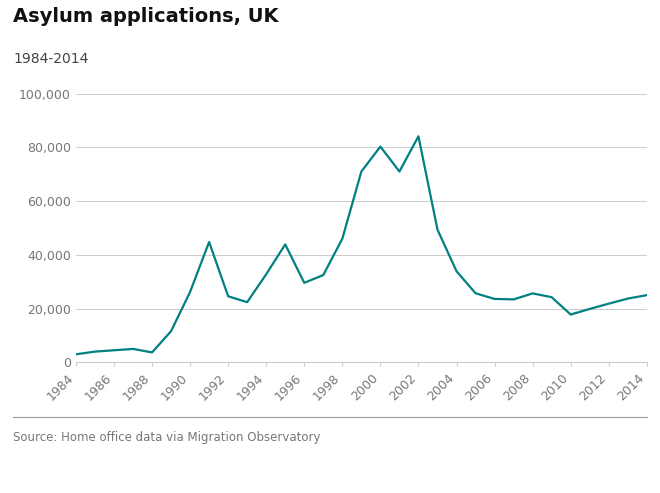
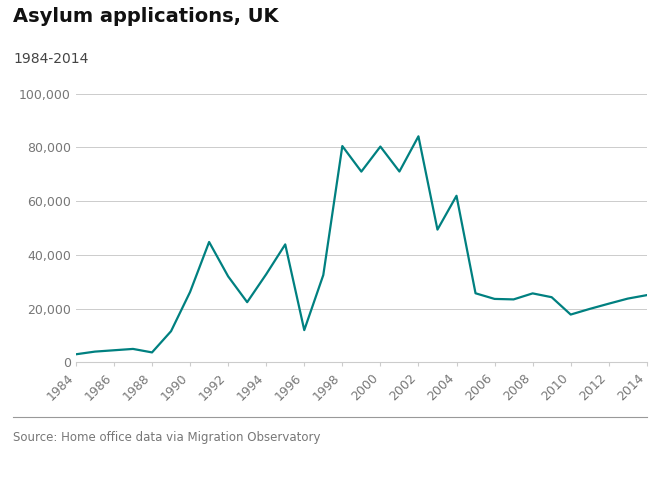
1992: 24,600 -> 32,000
1996: 29,600 -> 12,000
1998: 46,000 -> 80,500
2004: 33,900 -> 62,000
